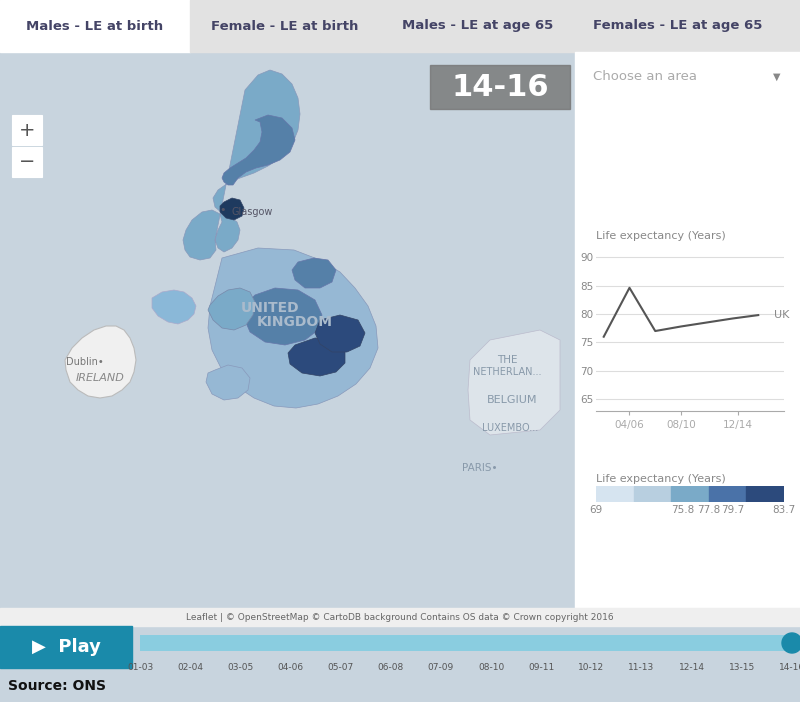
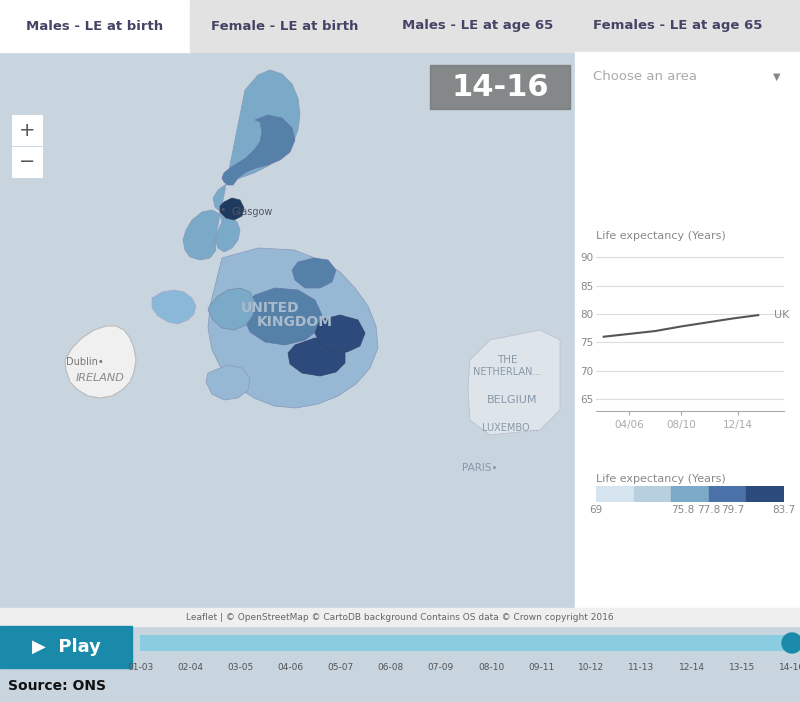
04/06: 84.6 -> 76.5
